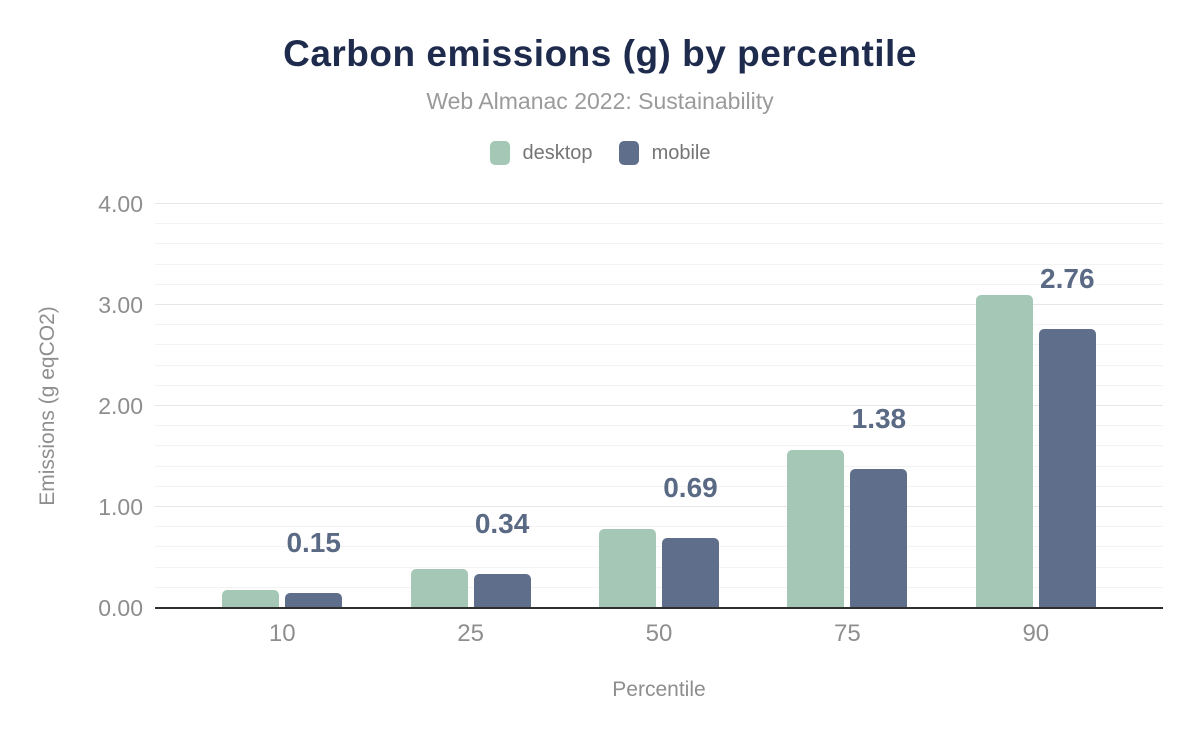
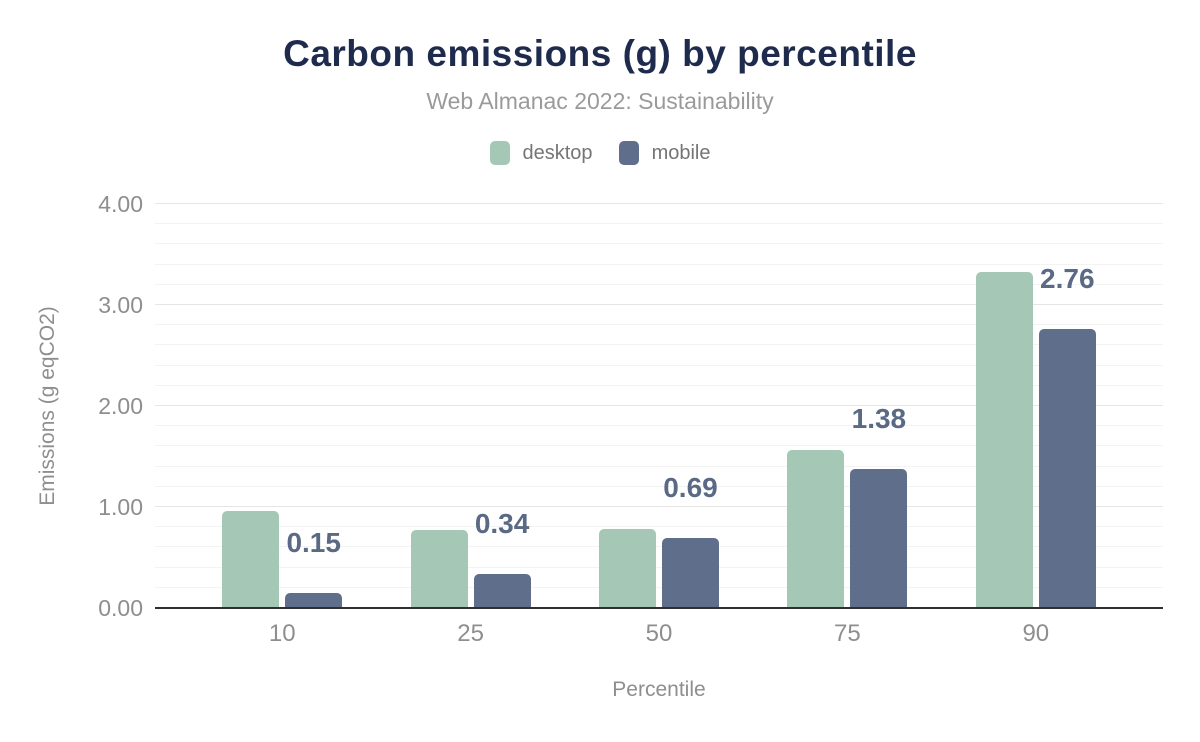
desktop/10: 0.18 -> 0.96
desktop/25: 0.39 -> 0.77
desktop/90: 3.10 -> 3.33
